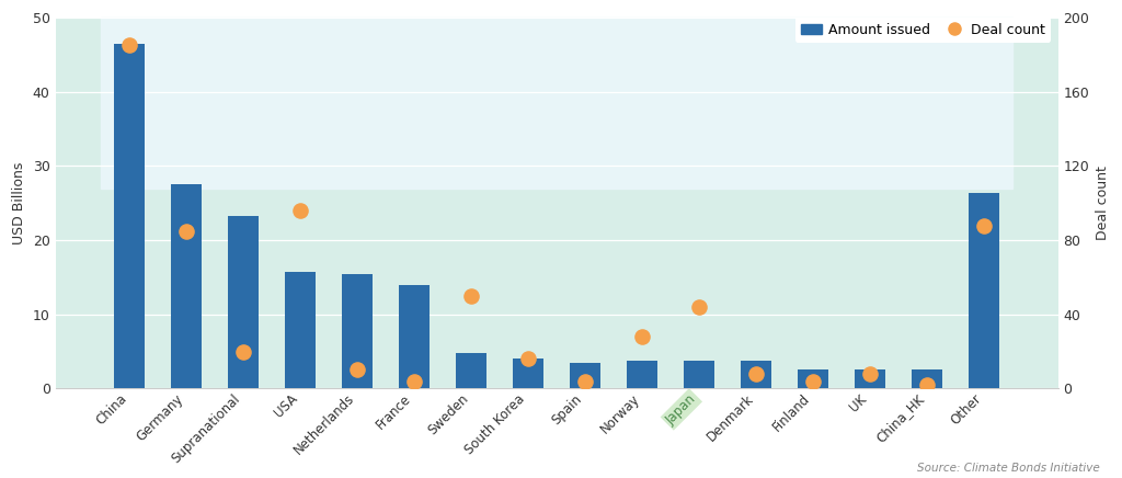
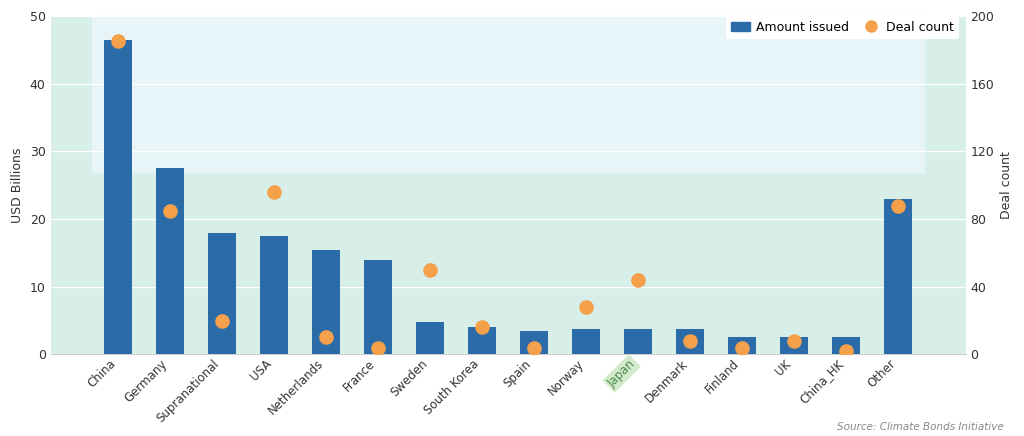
Amount issued/Supranational: 23.2 -> 18.0
Amount issued/USA: 15.8 -> 17.5
Amount issued/Other: 26.4 -> 23.0
